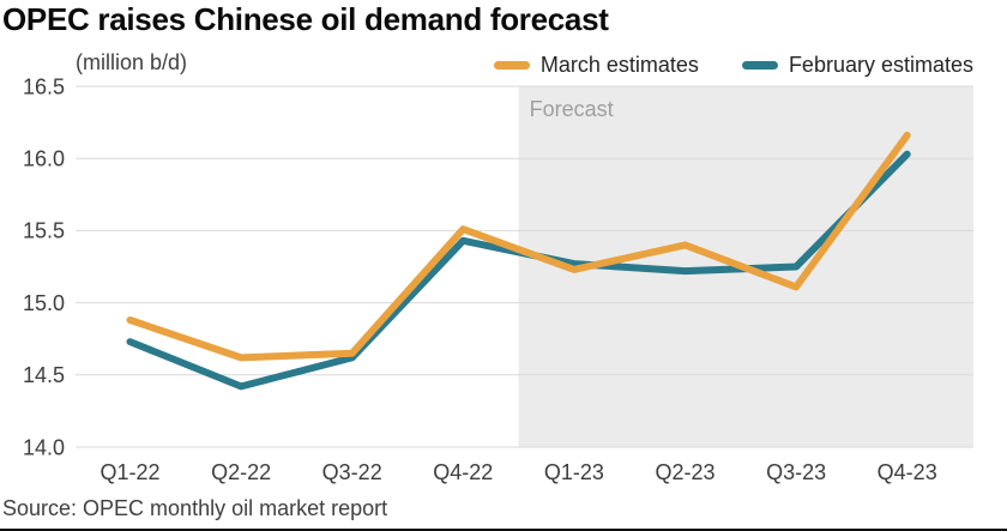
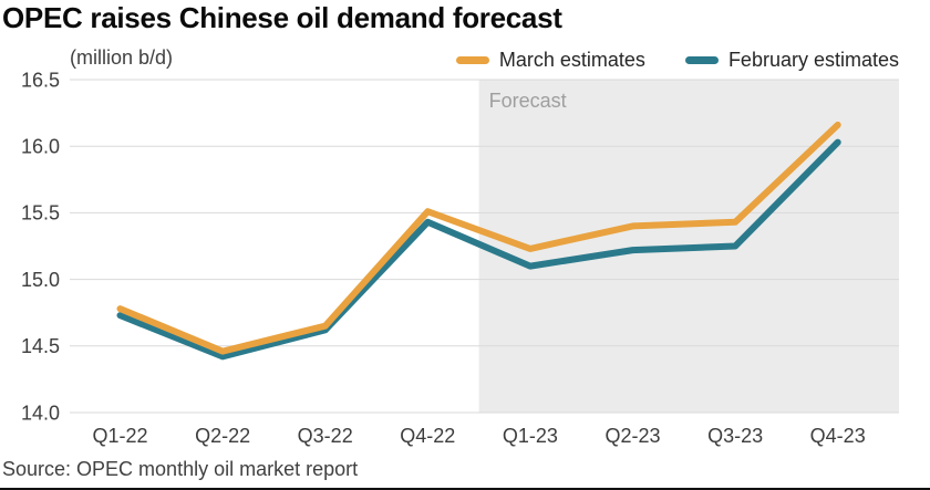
March estimates/Q1-22: 14.88 -> 14.78
March estimates/Q2-22: 14.62 -> 14.46
February estimates/Q1-23: 15.27 -> 15.10
March estimates/Q3-23: 15.11 -> 15.43
